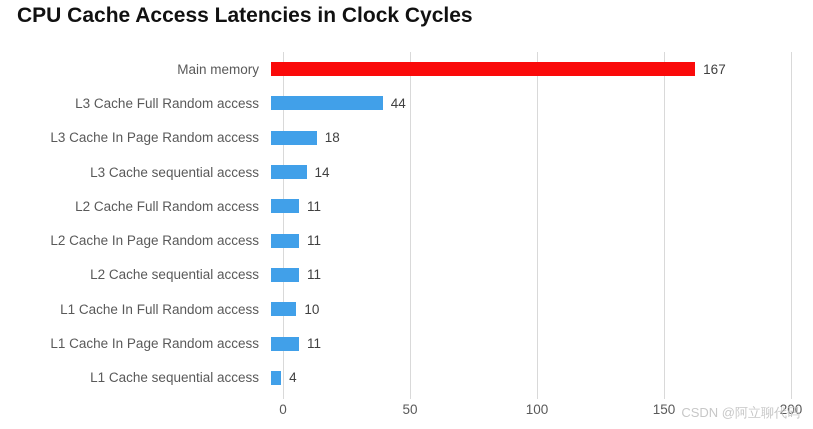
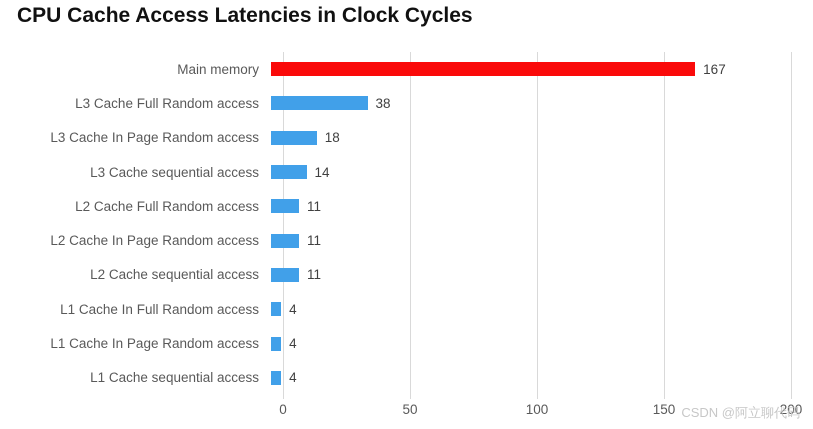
L3 Cache Full Random access: 44 -> 38
L1 Cache In Full Random access: 10 -> 4
L1 Cache In Page Random access: 11 -> 4
